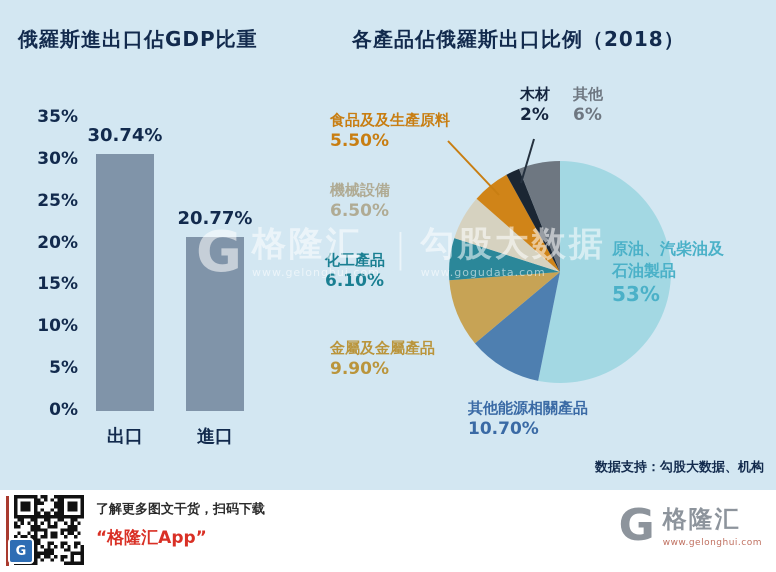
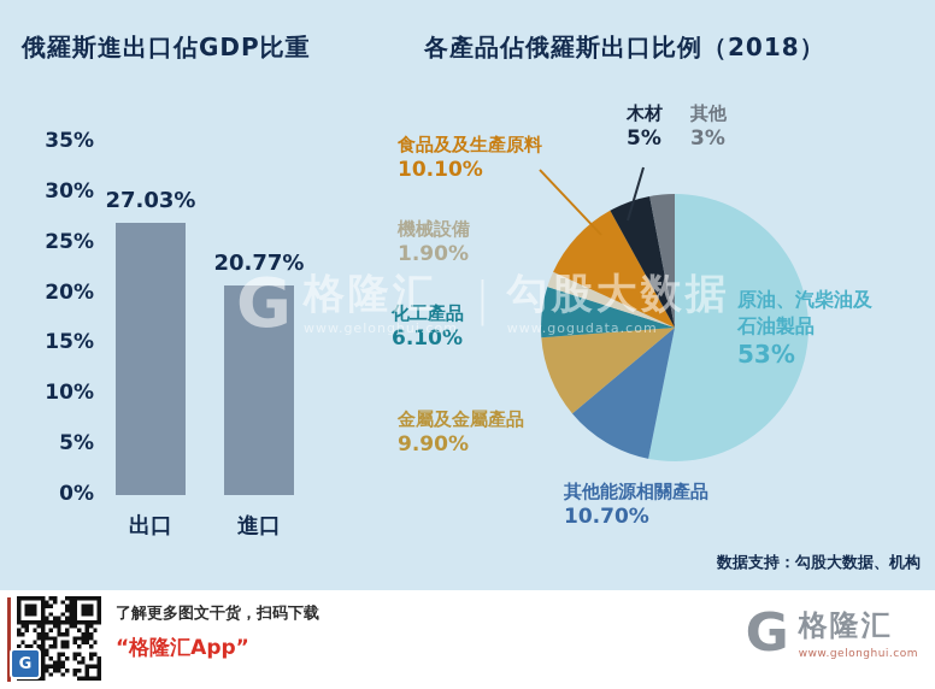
俄羅斯進出口佔GDP比重/出口: 30.74% -> 27.03%
各產品佔俄羅斯出口比例（2018）/機械設備: 6.50% -> 1.90%
各產品佔俄羅斯出口比例（2018）/食品及及生產原料: 5.50% -> 10.10%
各產品佔俄羅斯出口比例（2018）/木材: 2% -> 5%
各產品佔俄羅斯出口比例（2018）/其他: 6% -> 3%
